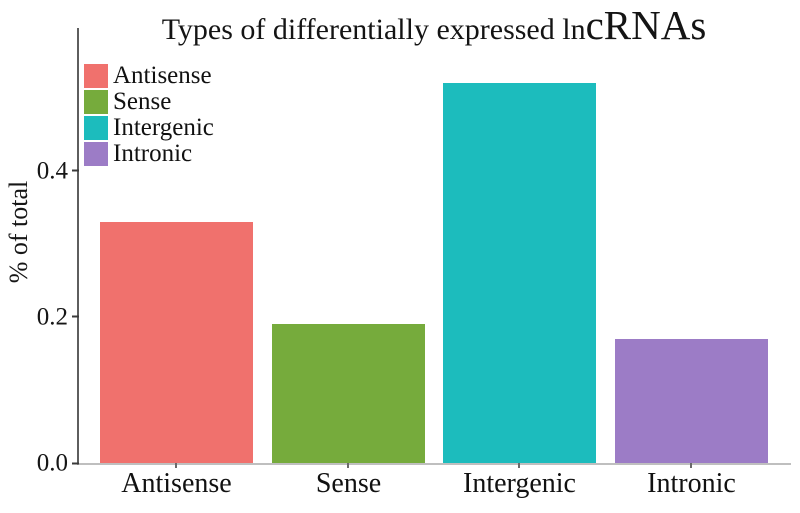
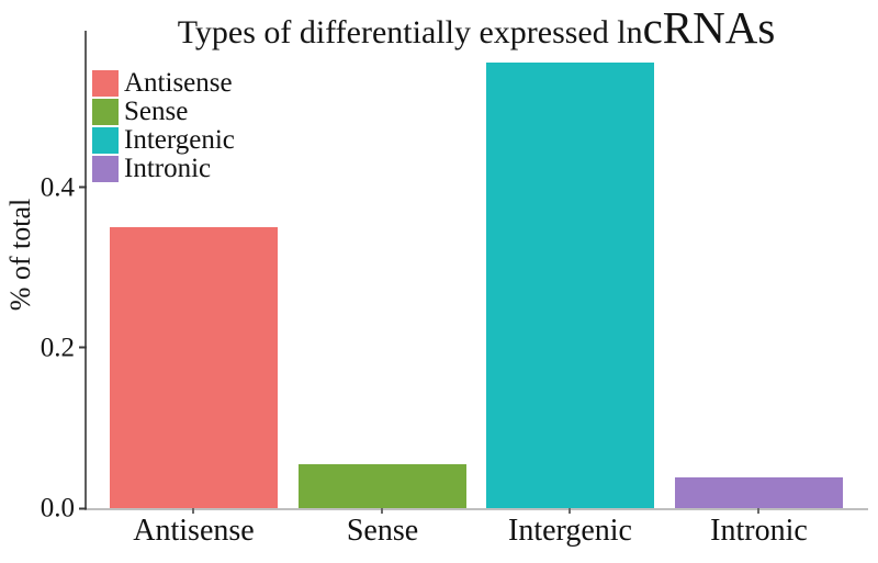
Antisense: 0.33 -> 0.35
Sense: 0.19 -> 0.06
Intergenic: 0.52 -> 0.56
Intronic: 0.17 -> 0.04
